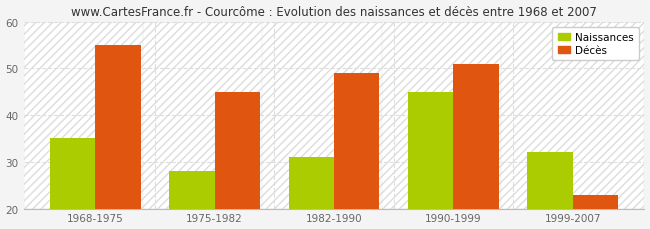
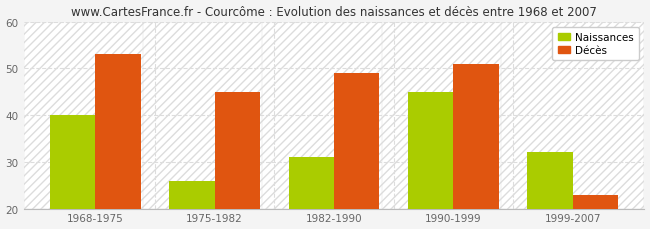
Naissances/1968-1975: 35 -> 40
Décès/1968-1975: 55 -> 53
Naissances/1975-1982: 28 -> 26
